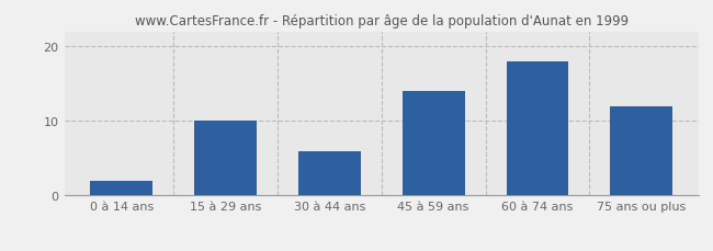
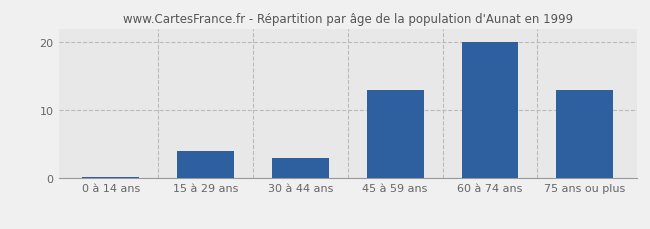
0 à 14 ans: 2.0 -> 0.2
15 à 29 ans: 10.0 -> 4.0
30 à 44 ans: 6.0 -> 3.0
45 à 59 ans: 14.0 -> 13.0
60 à 74 ans: 18.0 -> 20.0
75 ans ou plus: 12.0 -> 13.0
